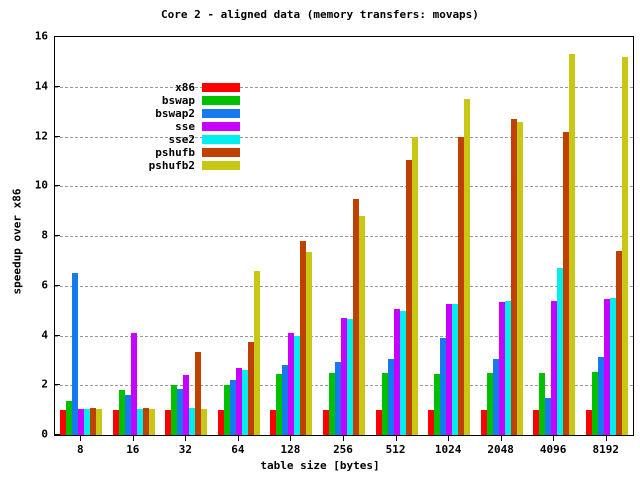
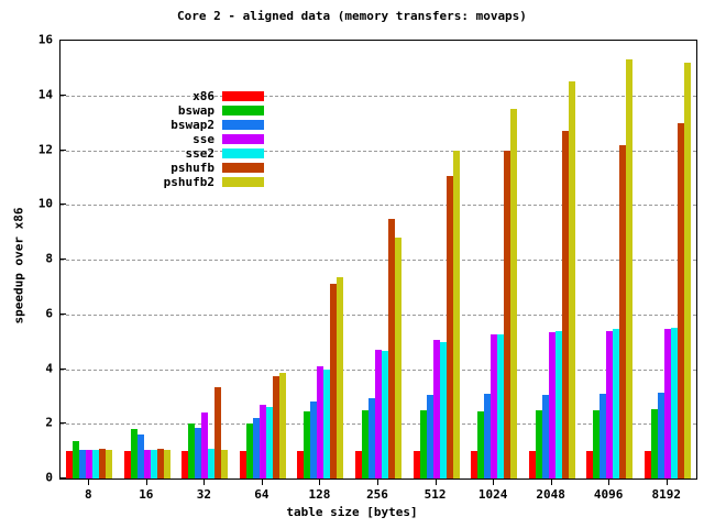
bswap2/8: 6.5 -> 1.1
sse/16: 4.1 -> 1.1
pshufb2/64: 6.6 -> 3.9
pshufb/128: 7.8 -> 7.1
bswap2/1024: 3.9 -> 3.1
pshufb2/2048: 12.6 -> 14.5
bswap2/4096: 1.5 -> 3.1
sse2/4096: 6.7 -> 5.5
pshufb/8192: 7.4 -> 13.0
